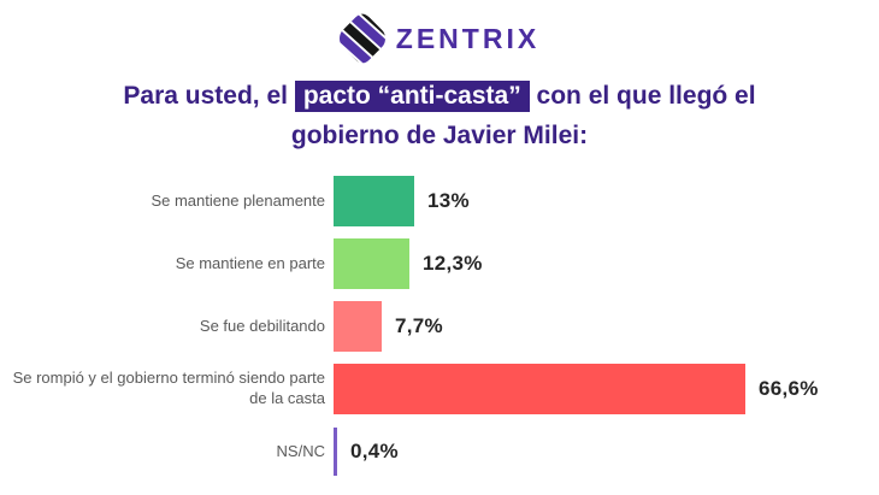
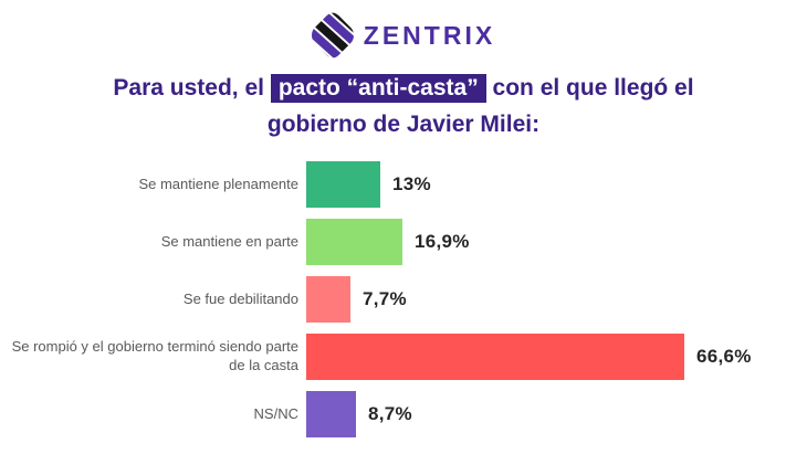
Se mantiene en parte: 12,3% -> 16,9%
NS/NC: 0,4% -> 8,7%
